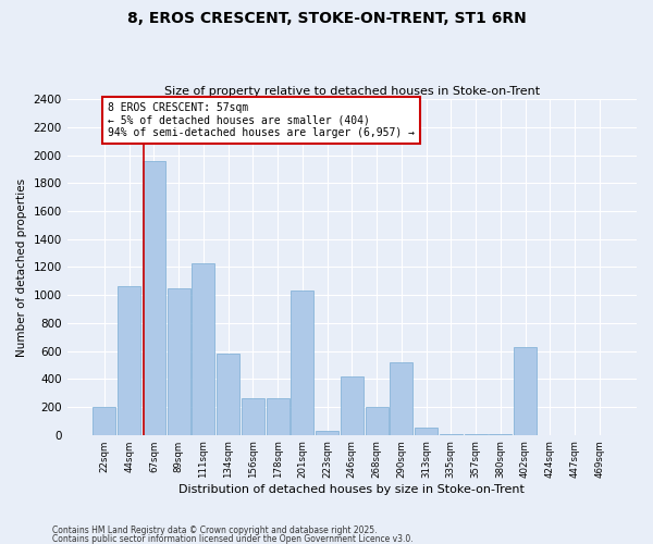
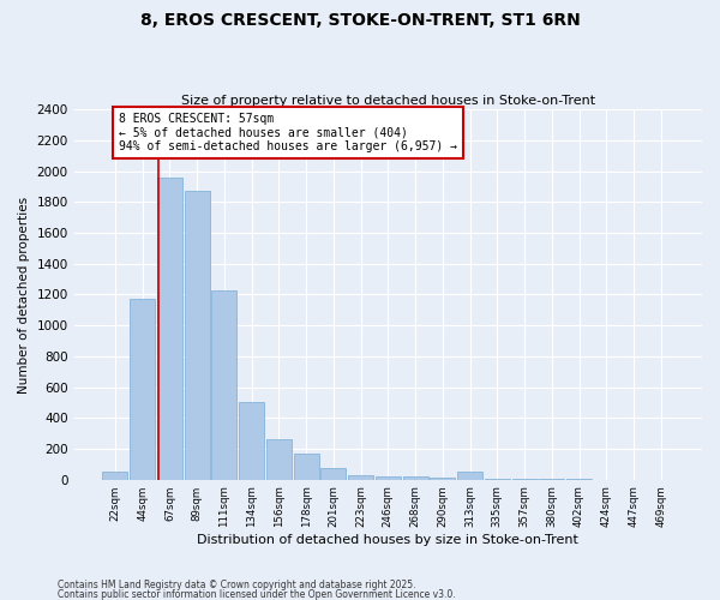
22sqm: 200 -> 50
44sqm: 1060 -> 1170
89sqm: 1050 -> 1870
134sqm: 580 -> 500
178sqm: 260 -> 160
201sqm: 1030 -> 80
246sqm: 420 -> 20
268sqm: 200 -> 20
290sqm: 520 -> 20
402sqm: 630 -> 0
